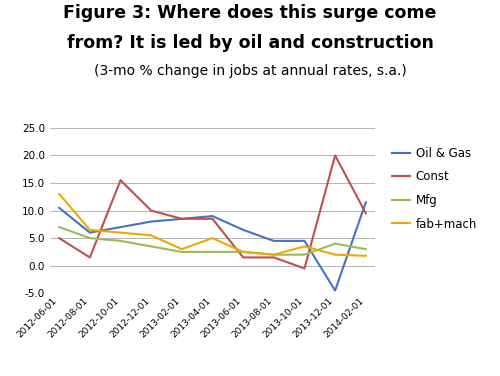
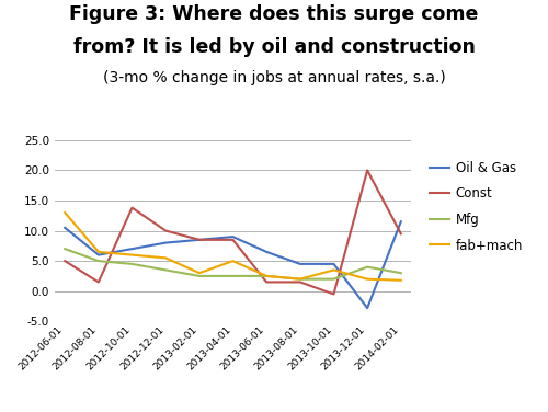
Const/2012-10-01: 15.5 -> 13.8
Oil & Gas/2013-12-01: -4.5 -> -2.8
